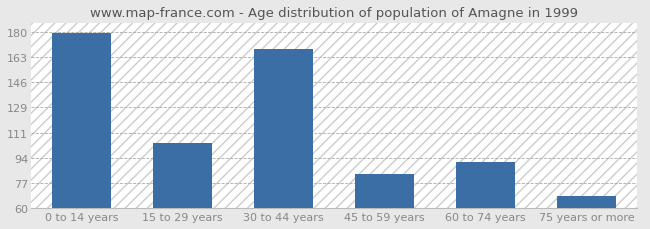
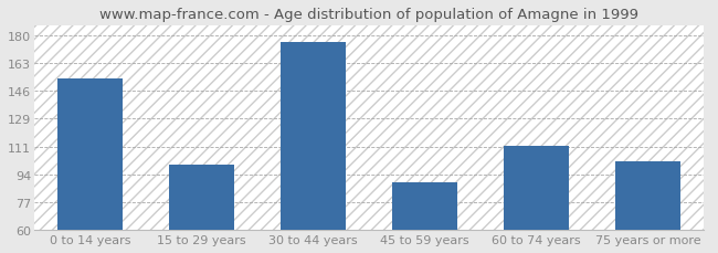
0 to 14 years: 179 -> 153
15 to 29 years: 104 -> 100
30 to 44 years: 168 -> 176
45 to 59 years: 83 -> 89
60 to 74 years: 91 -> 112
75 years or more: 68 -> 102
